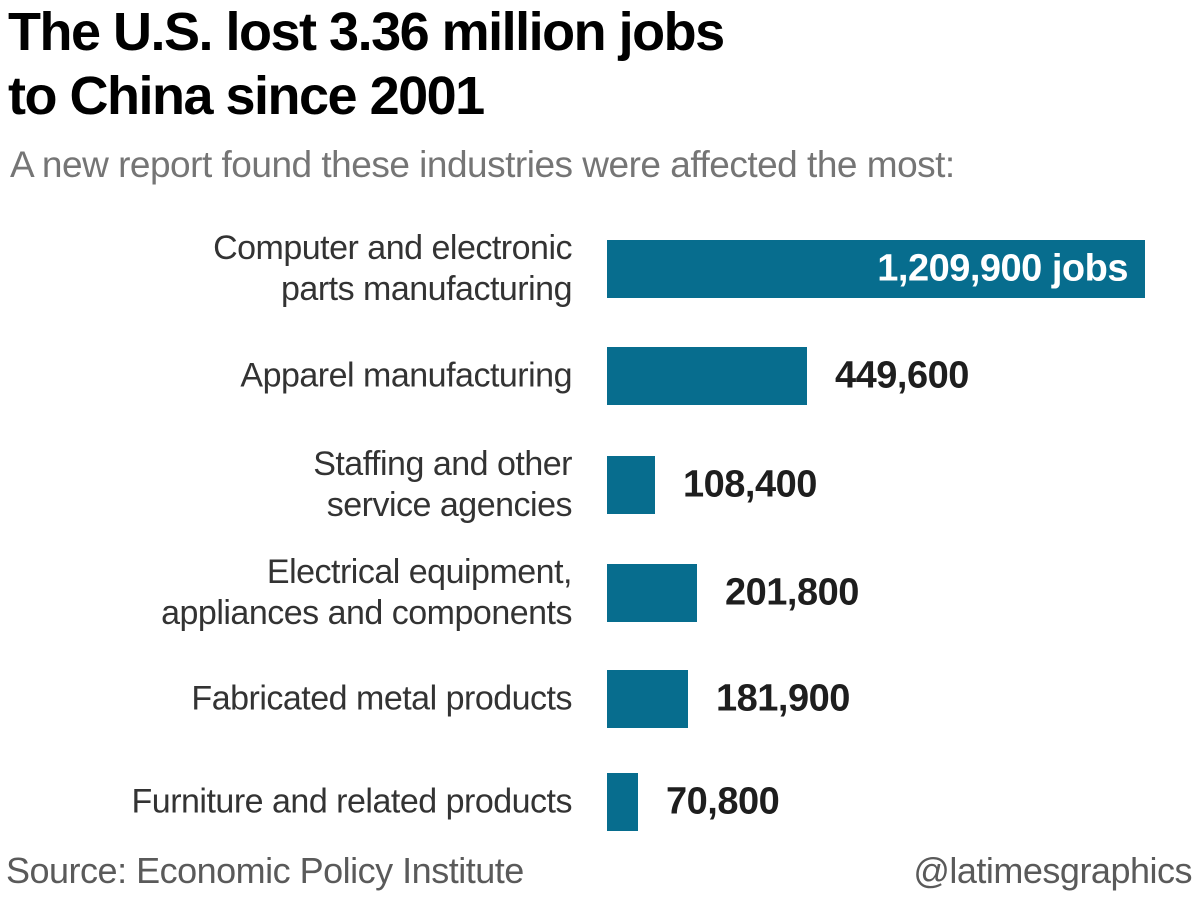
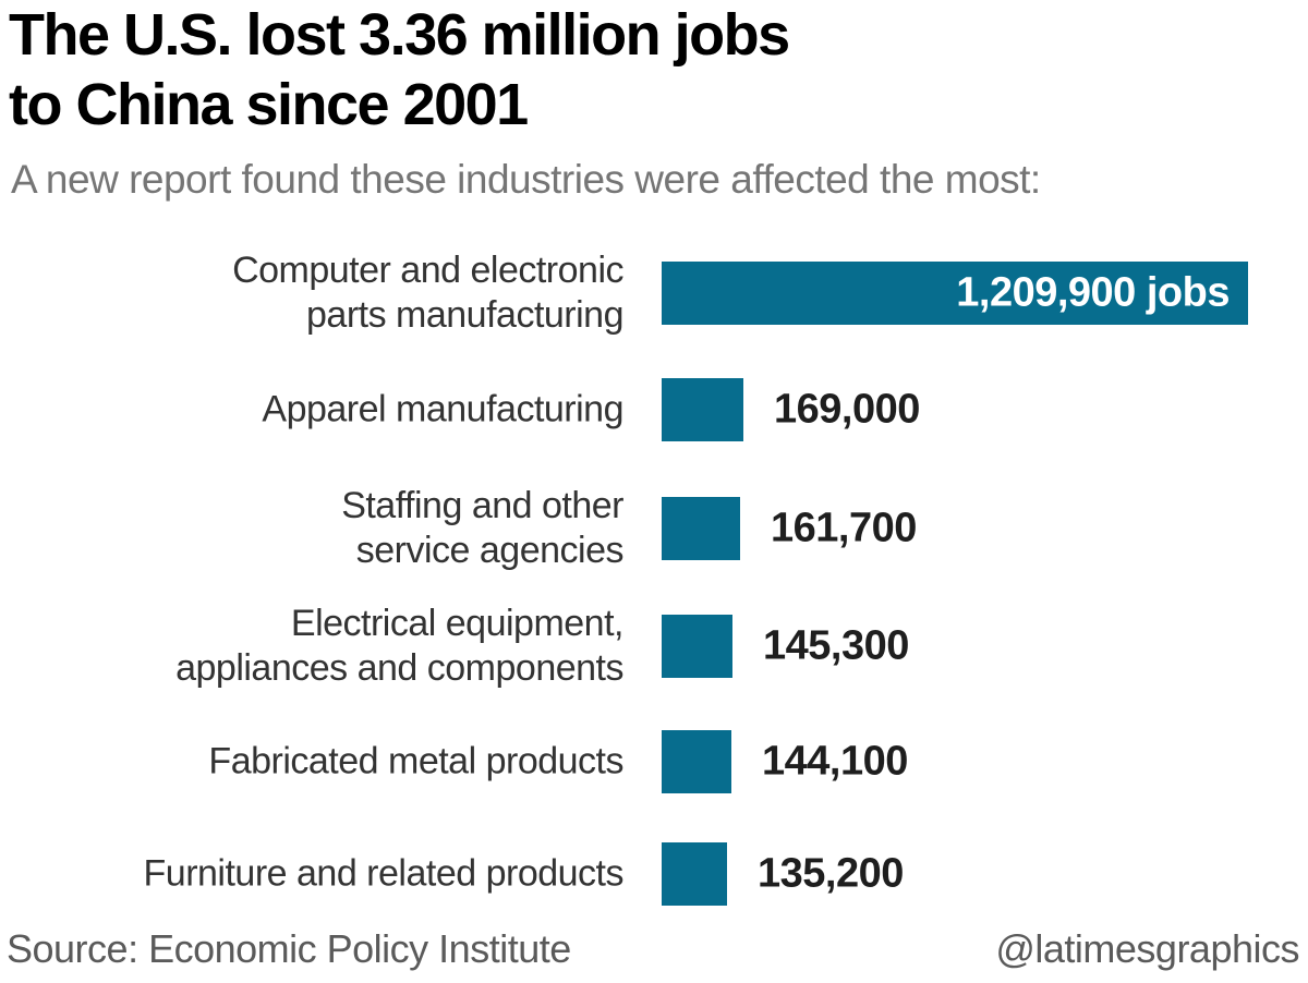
Apparel manufacturing: 449,600 -> 169,000
Staffing and other service agencies: 108,400 -> 161,700
Electrical equipment, appliances and components: 201,800 -> 145,300
Fabricated metal products: 181,900 -> 144,100
Furniture and related products: 70,800 -> 135,200
